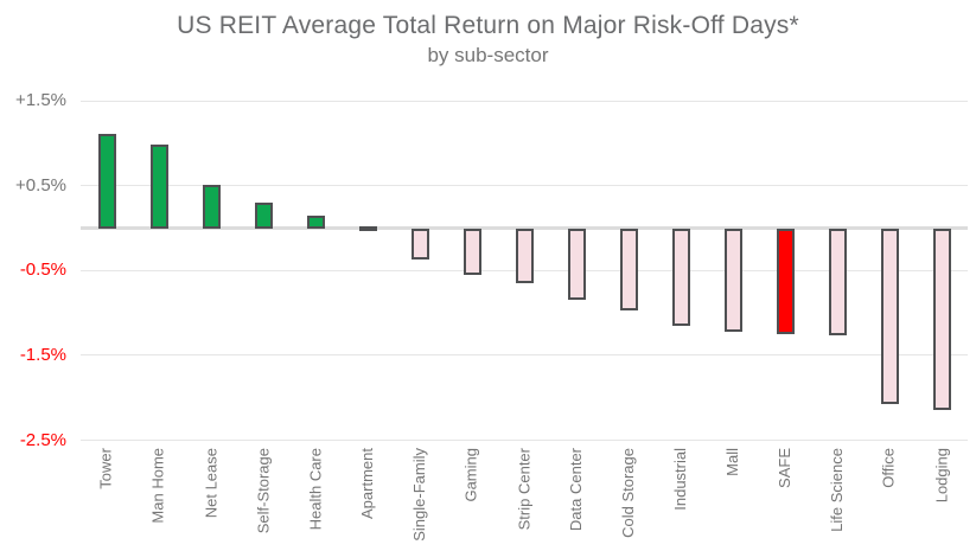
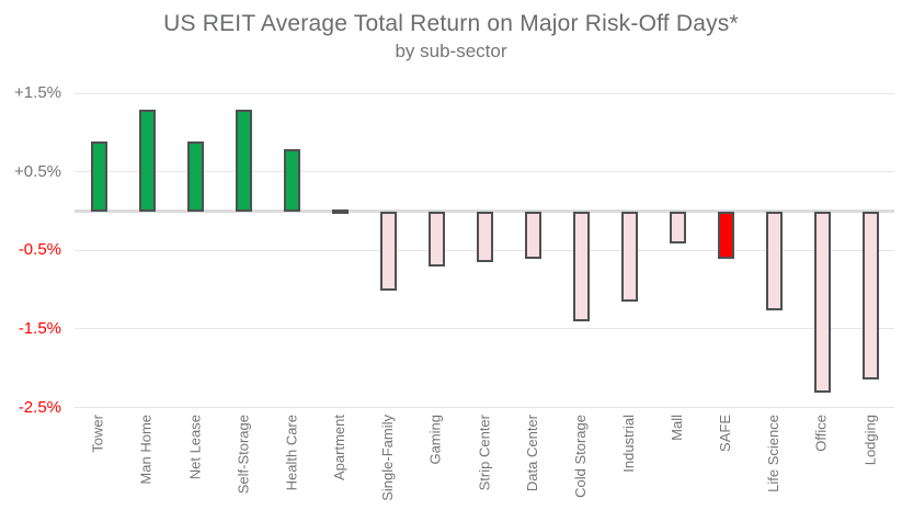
Tower: 1.1% -> 0.9%
Man Home: 1.0% -> 1.3%
Net Lease: 0.5% -> 0.9%
Self-Storage: 0.3% -> 1.3%
Health Care: 0.1% -> 0.8%
Single-Family: -0.4% -> -1.0%
Gaming: -0.6% -> -0.7%
Data Center: -0.8% -> -0.6%
Cold Storage: -1.0% -> -1.4%
Mall: -1.2% -> -0.4%
SAFE: -1.2% -> -0.6%
Office: -2.1% -> -2.3%
